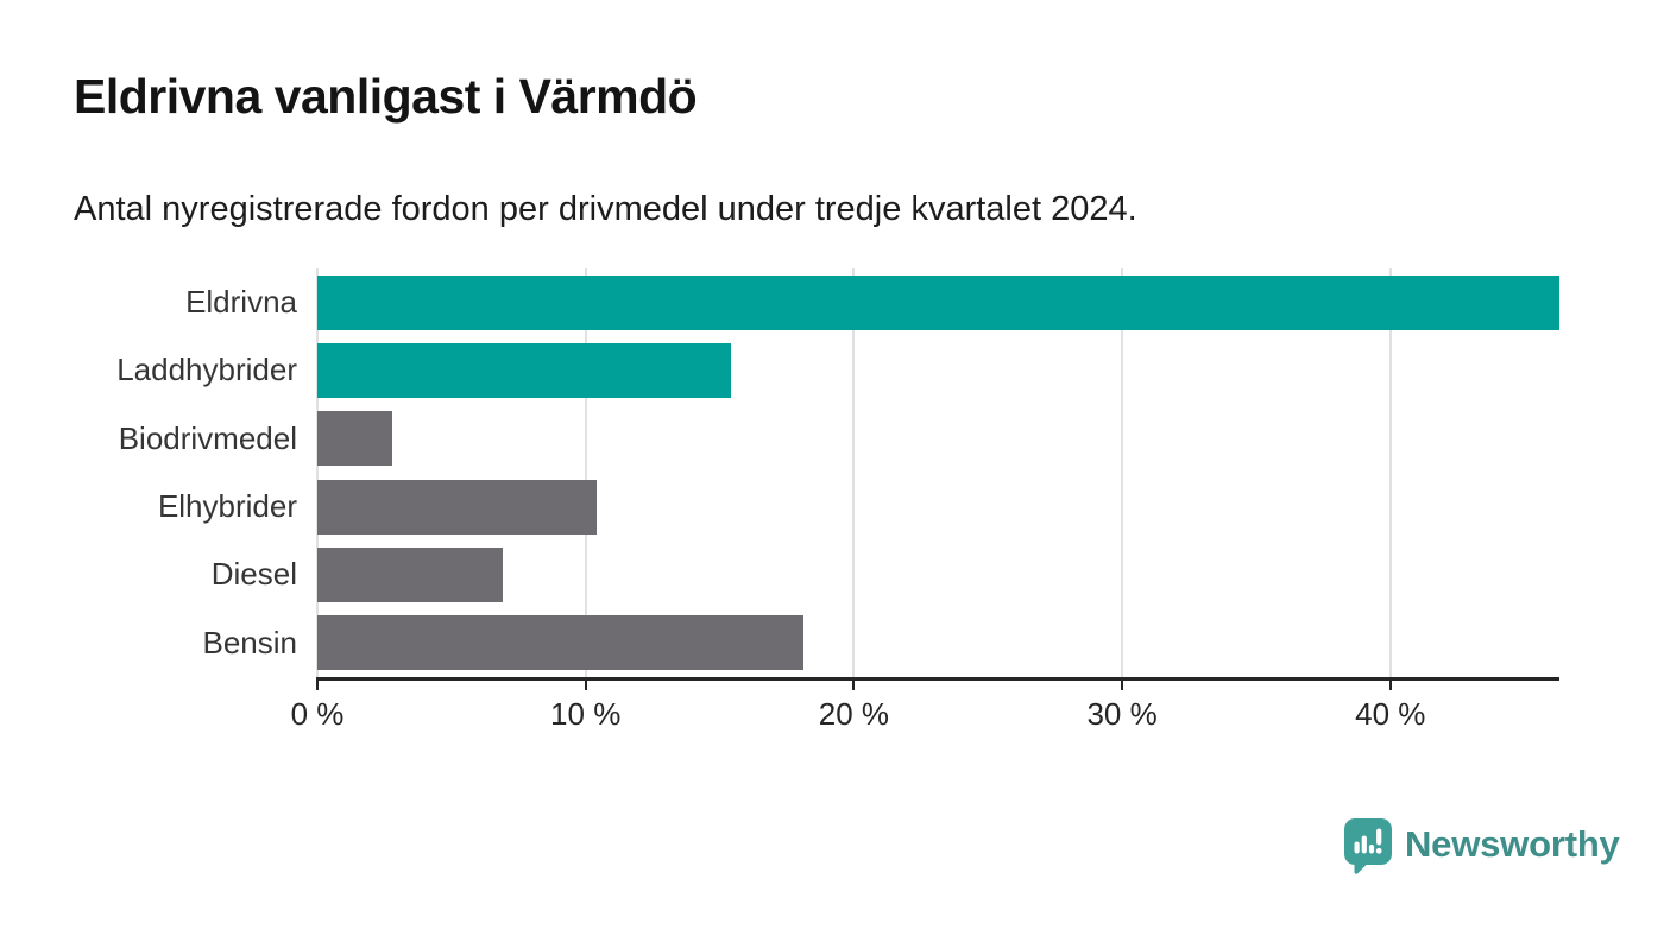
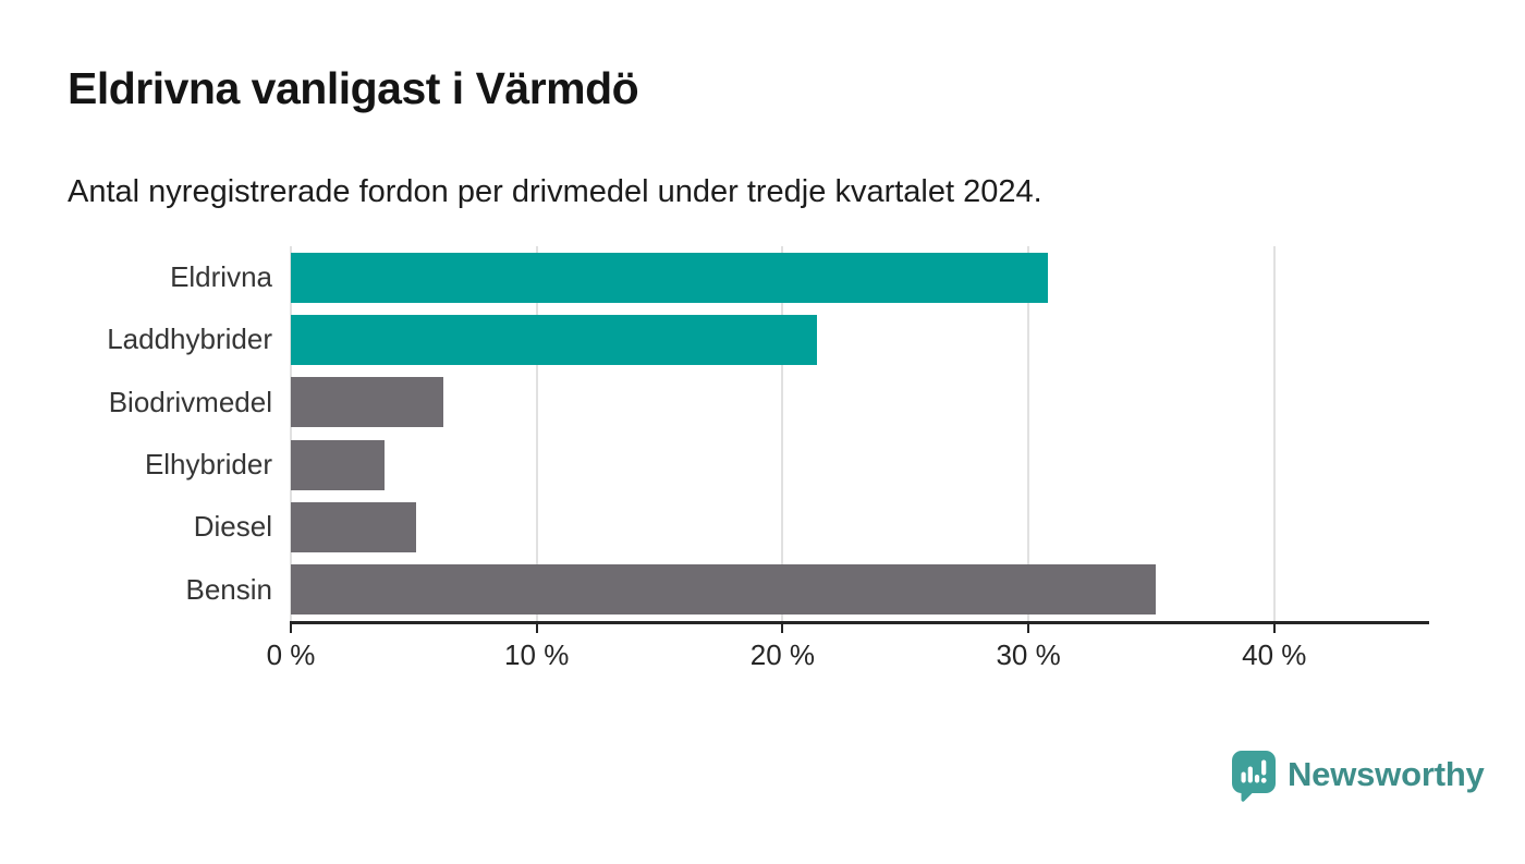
Eldrivna: 46.3% -> 30.8%
Laddhybrider: 15.4% -> 21.4%
Biodrivmedel: 2.8% -> 6.2%
Elhybrider: 10.4% -> 3.8%
Diesel: 6.9% -> 5.1%
Bensin: 18.1% -> 35.2%
